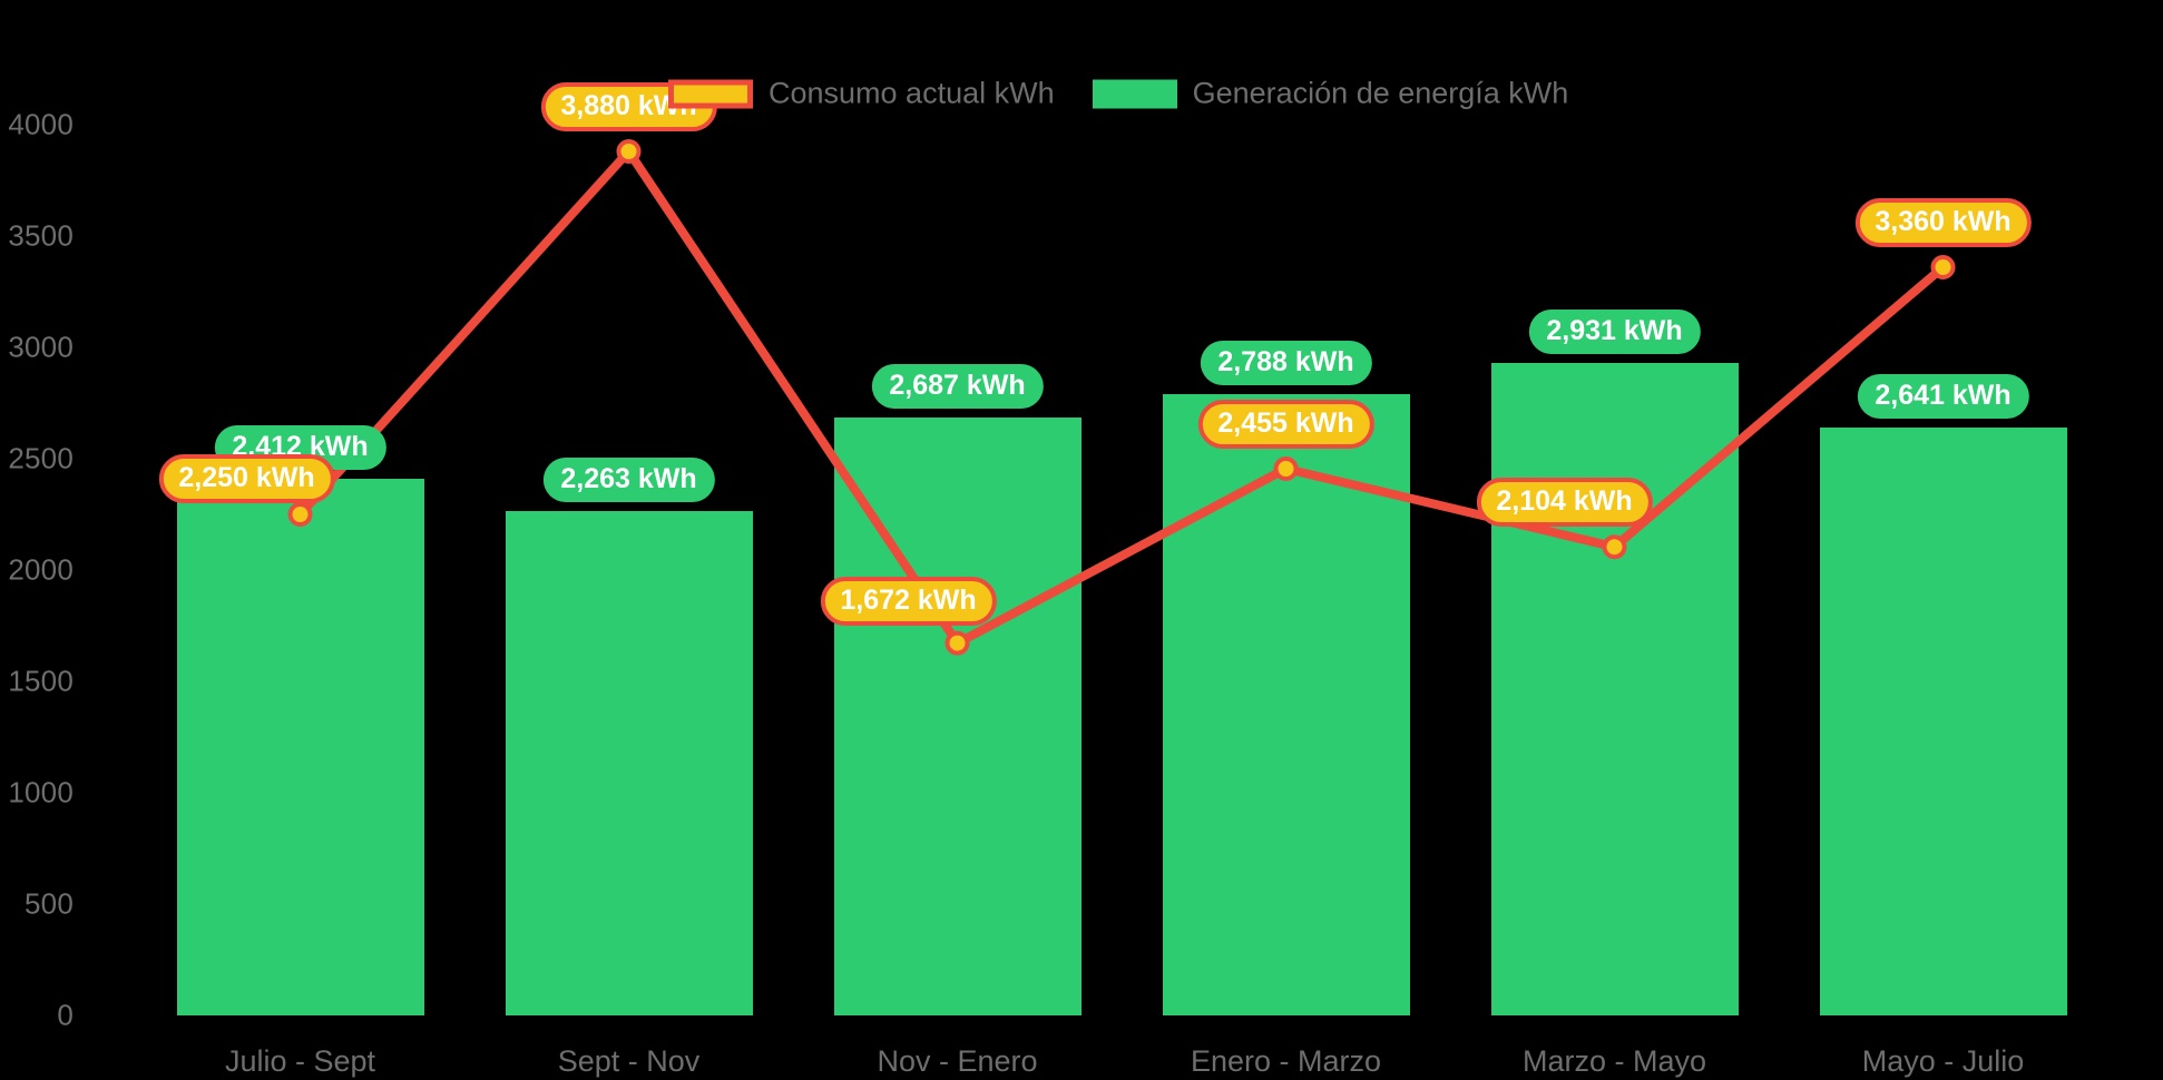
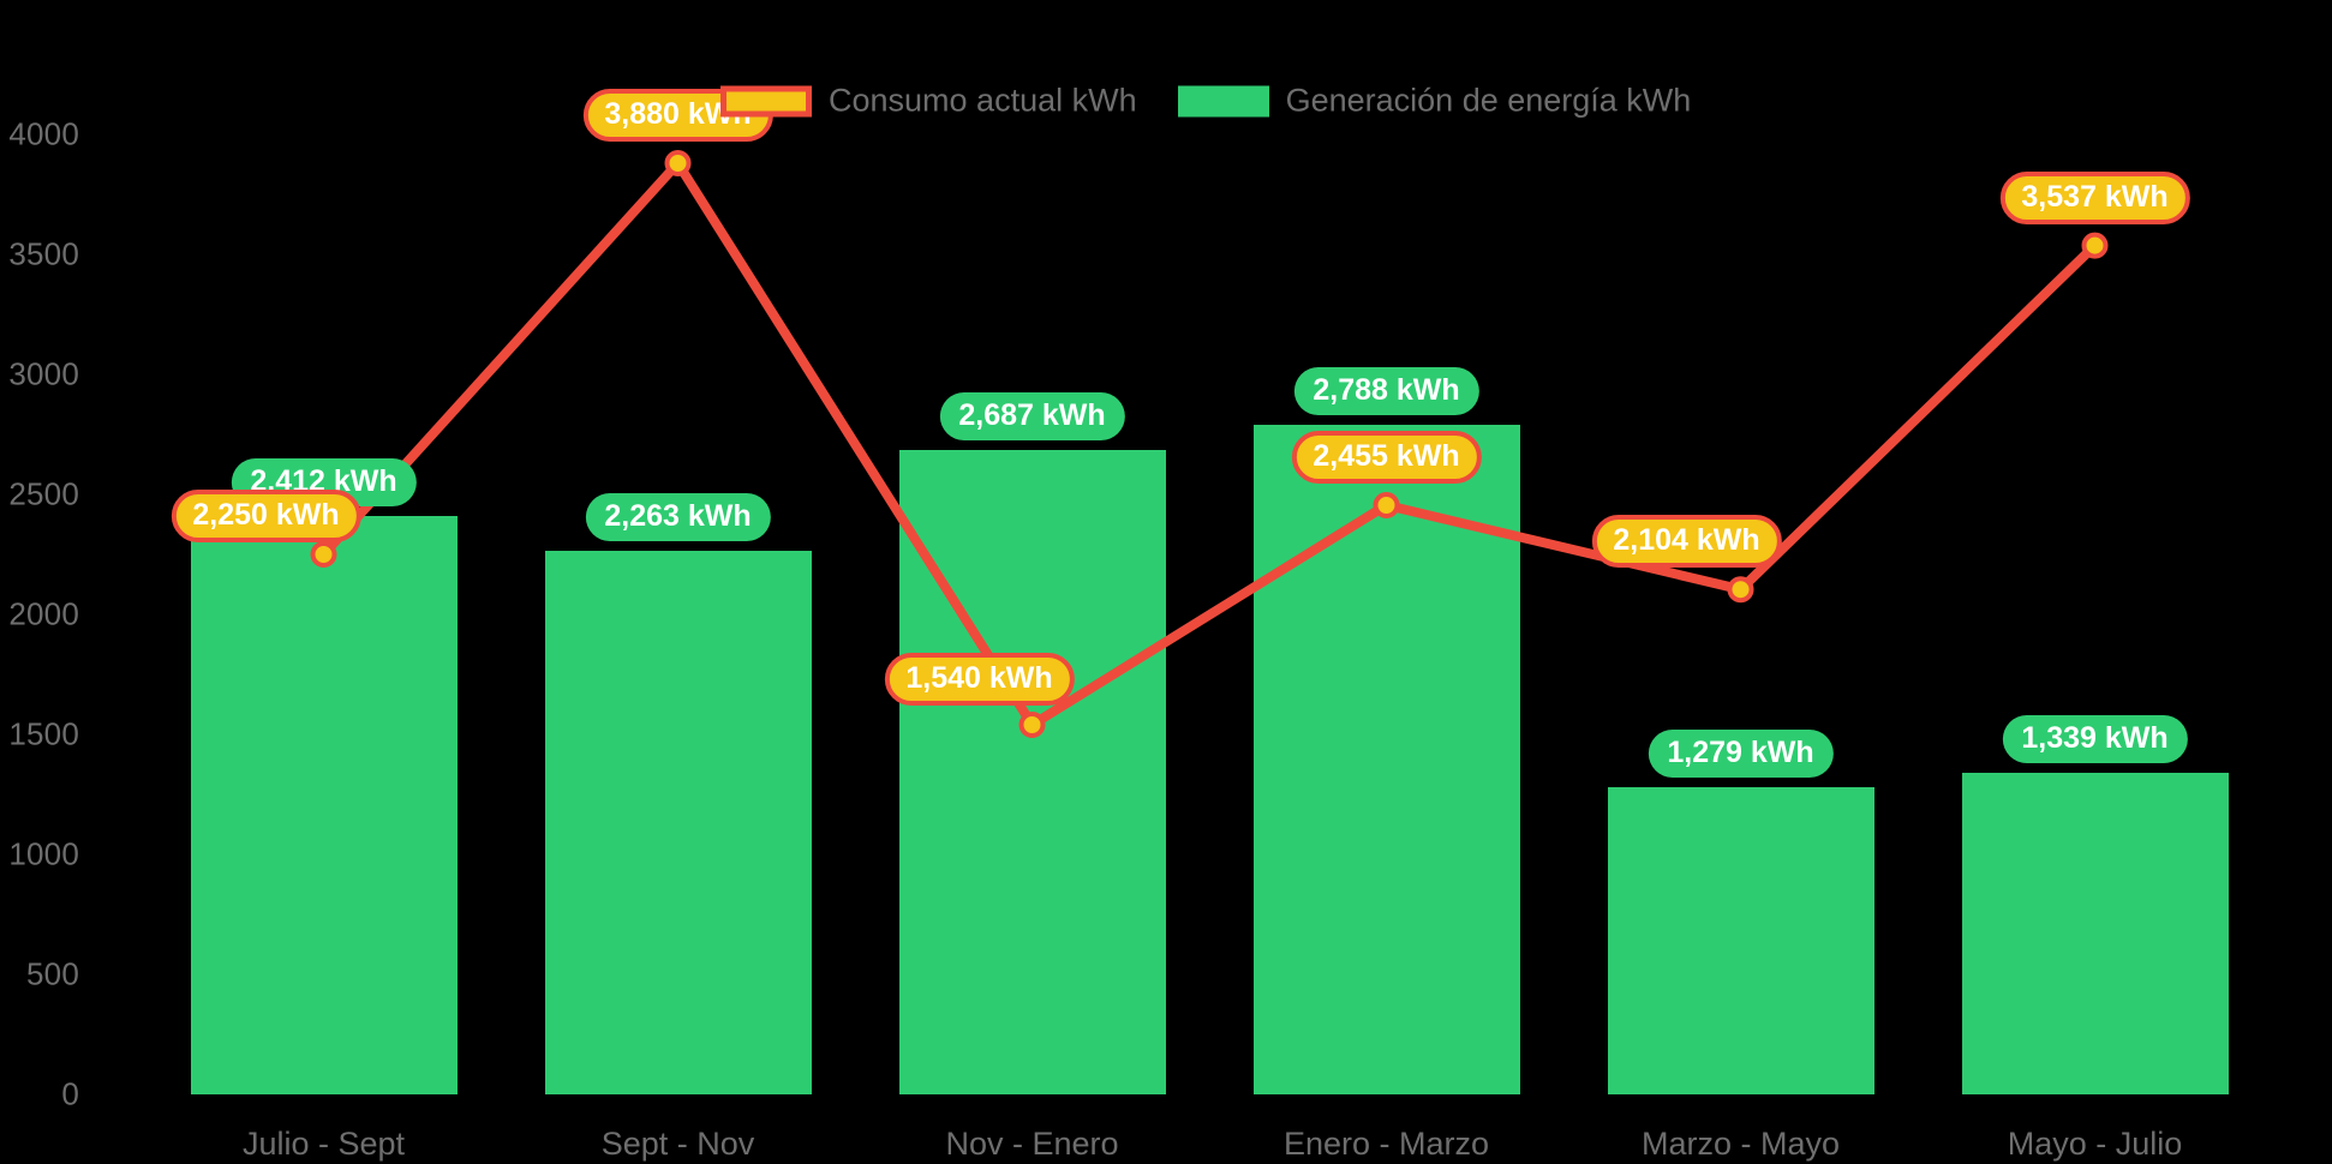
Consumo actual kWh/Nov - Enero: 1,672 -> 1,540
Generación de energía kWh/Marzo - Mayo: 2,931 -> 1,279
Generación de energía kWh/Mayo - Julio: 2,641 -> 1,339
Consumo actual kWh/Mayo - Julio: 3,360 -> 3,537
